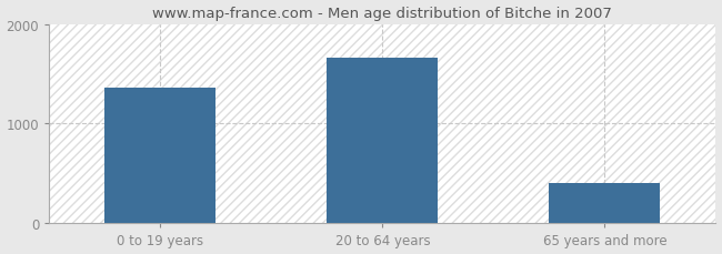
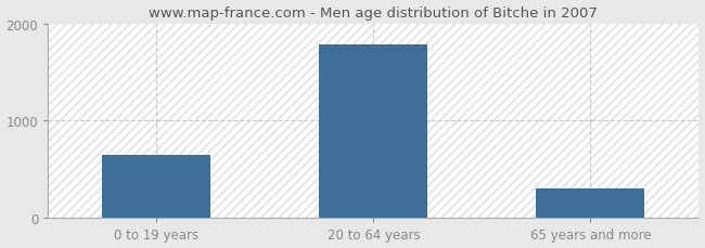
0 to 19 years: 1360 -> 650
20 to 64 years: 1660 -> 1780
65 years and more: 400 -> 310
